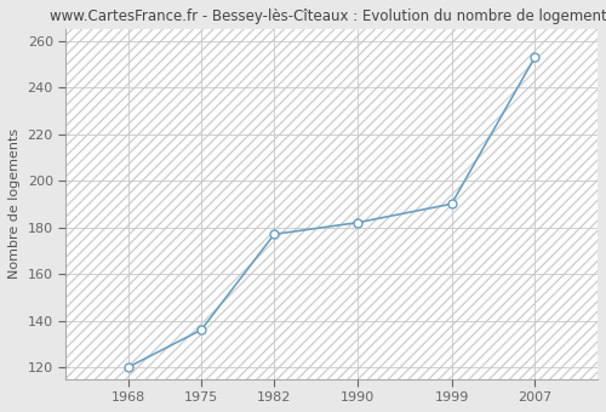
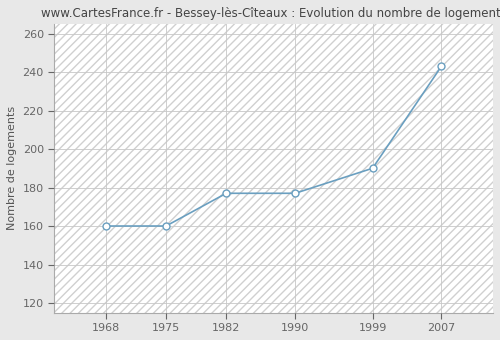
1968: 120 -> 160
1975: 136 -> 160
1990: 182 -> 177
2007: 253 -> 243
